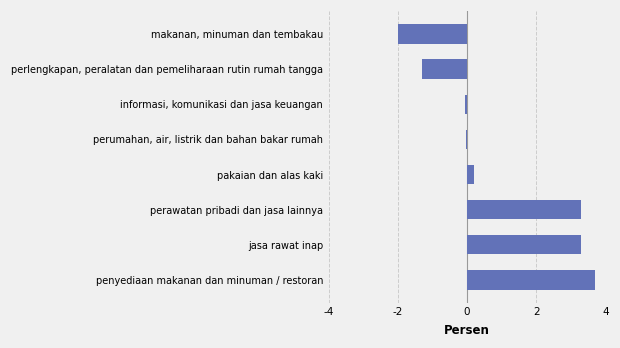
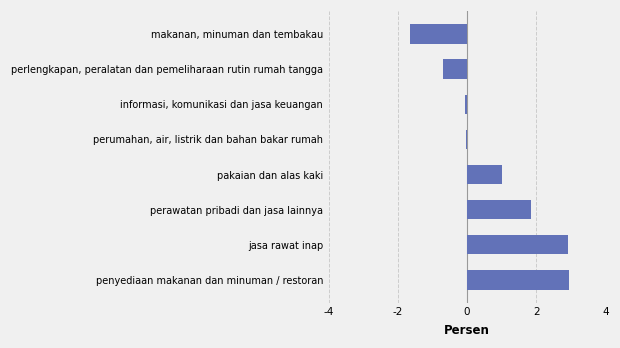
makanan, minuman dan tembakau: -2.00 -> -1.65
perlengkapan, peralatan dan pemeliharaan rutin rumah tangga: -1.30 -> -0.70
pakaian dan alas kaki: 0.20 -> 1.00
perawatan pribadi dan jasa lainnya: 3.30 -> 1.85
jasa rawat inap: 3.30 -> 2.90
penyediaan makanan dan minuman / restoran: 3.70 -> 2.95
